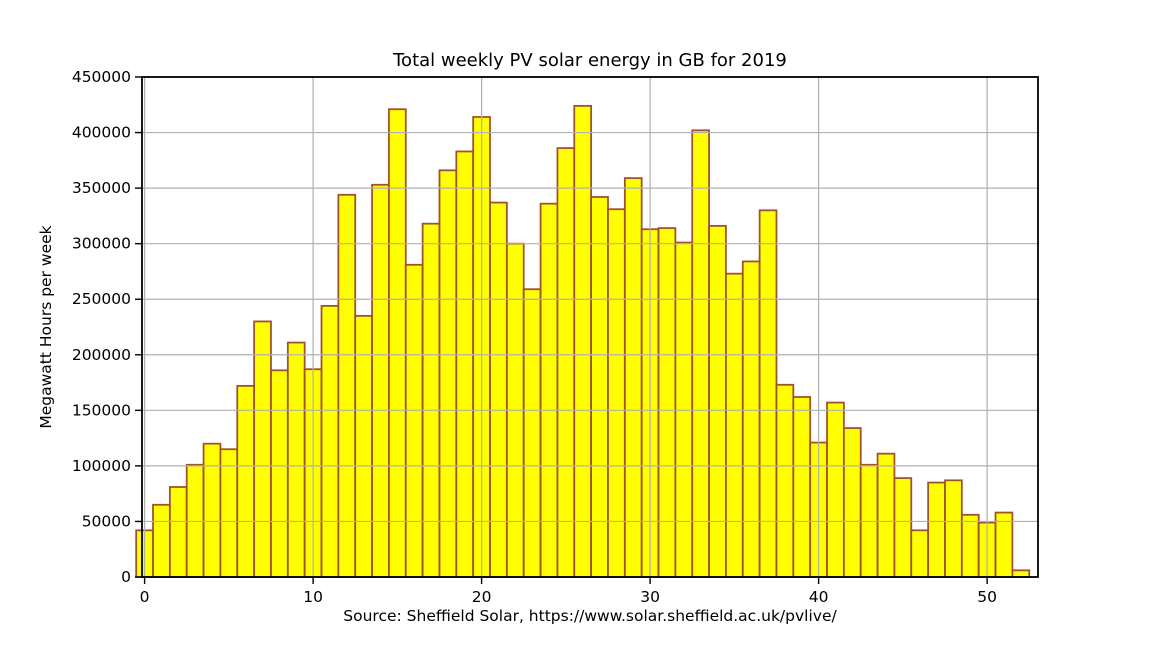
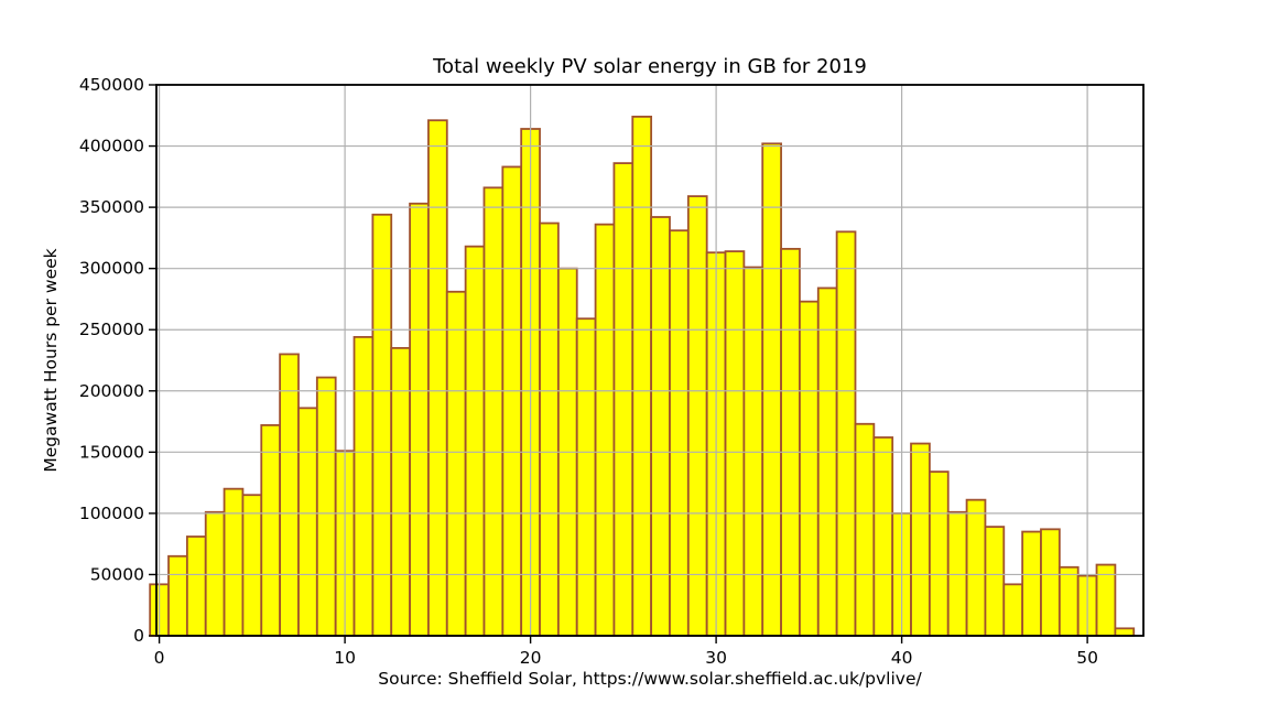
10: 187000 -> 151000
40: 121000 -> 100000
